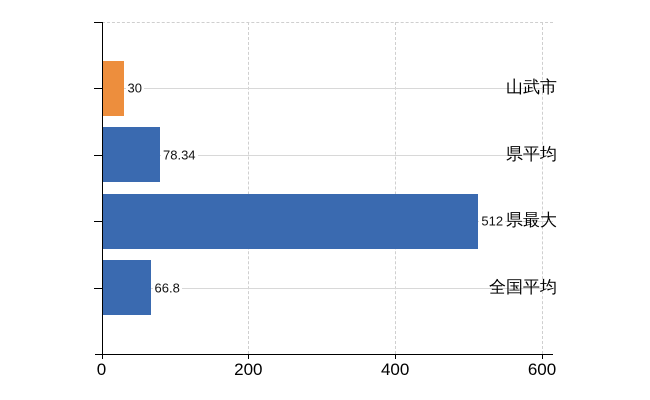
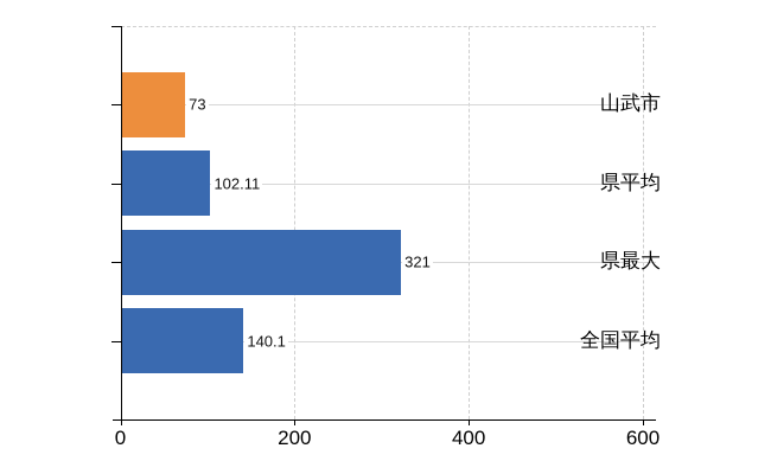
山武市: 30 -> 73
県平均: 78.34 -> 102.11
県最大: 512 -> 321
全国平均: 66.8 -> 140.1
